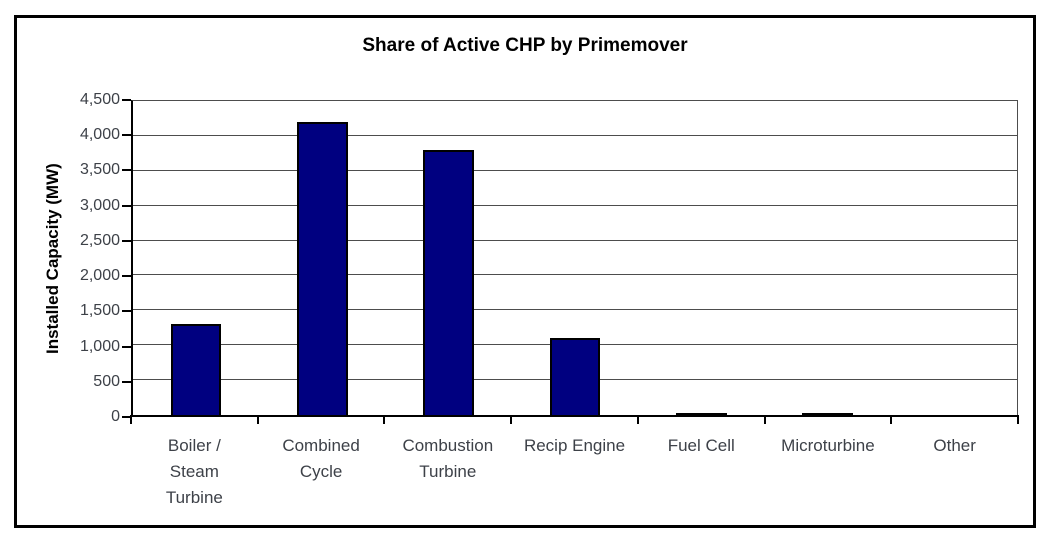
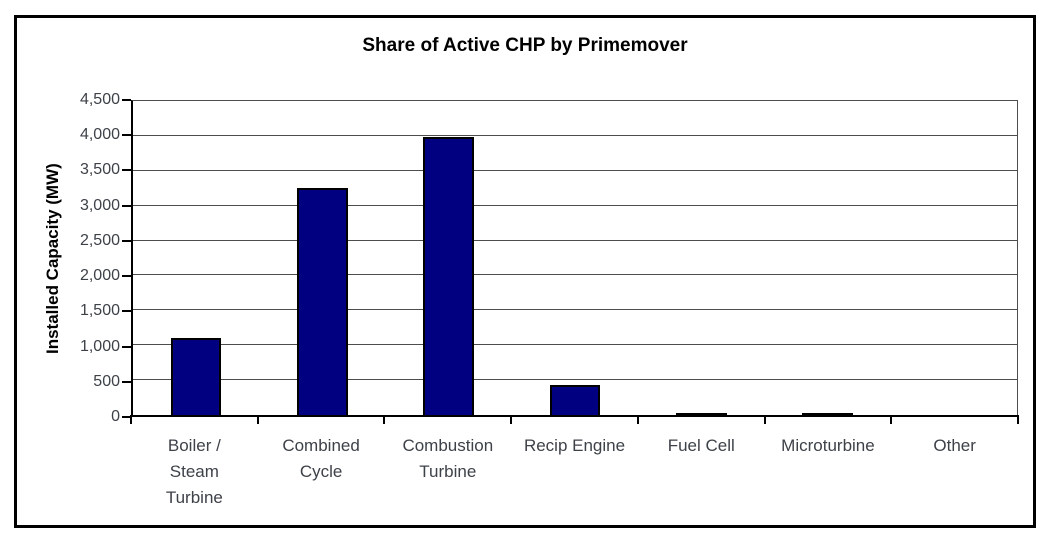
Boiler / Steam Turbine: 1300 -> 1100
Combined Cycle: 4200 -> 3200
Combustion Turbine: 3800 -> 4000
Recip Engine: 1100 -> 400
